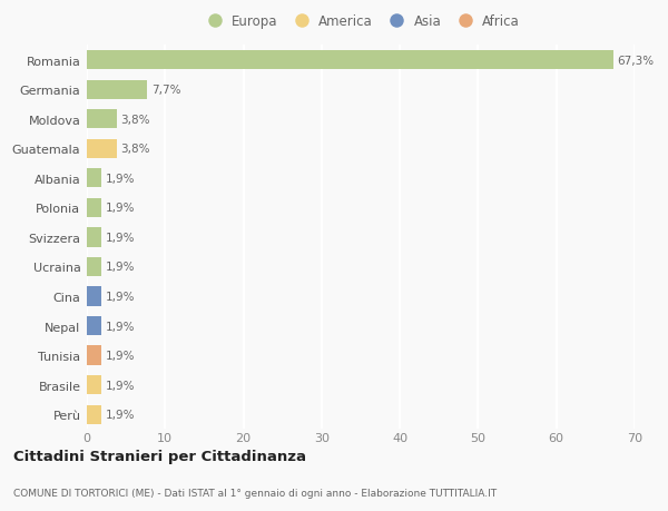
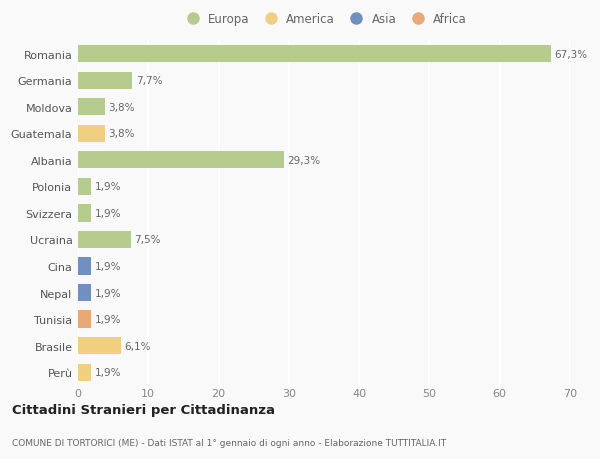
Albania: 1,9% -> 29,3%
Ucraina: 1,9% -> 7,5%
Brasile: 1,9% -> 6,1%
